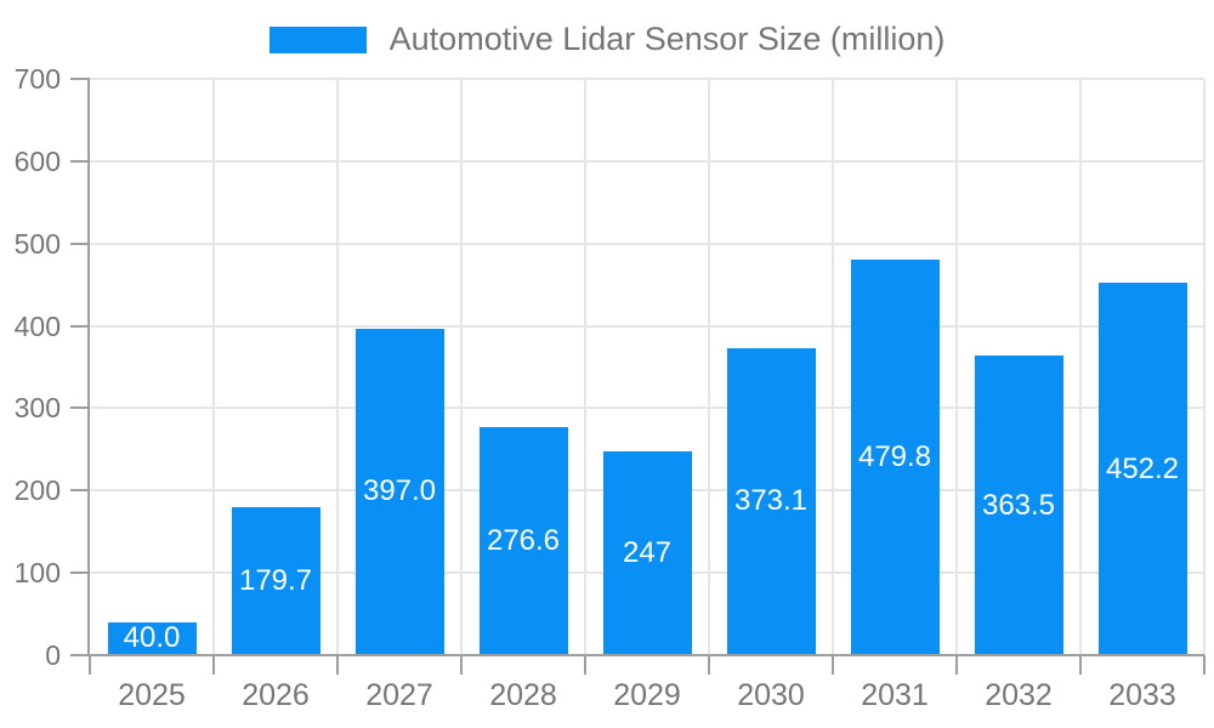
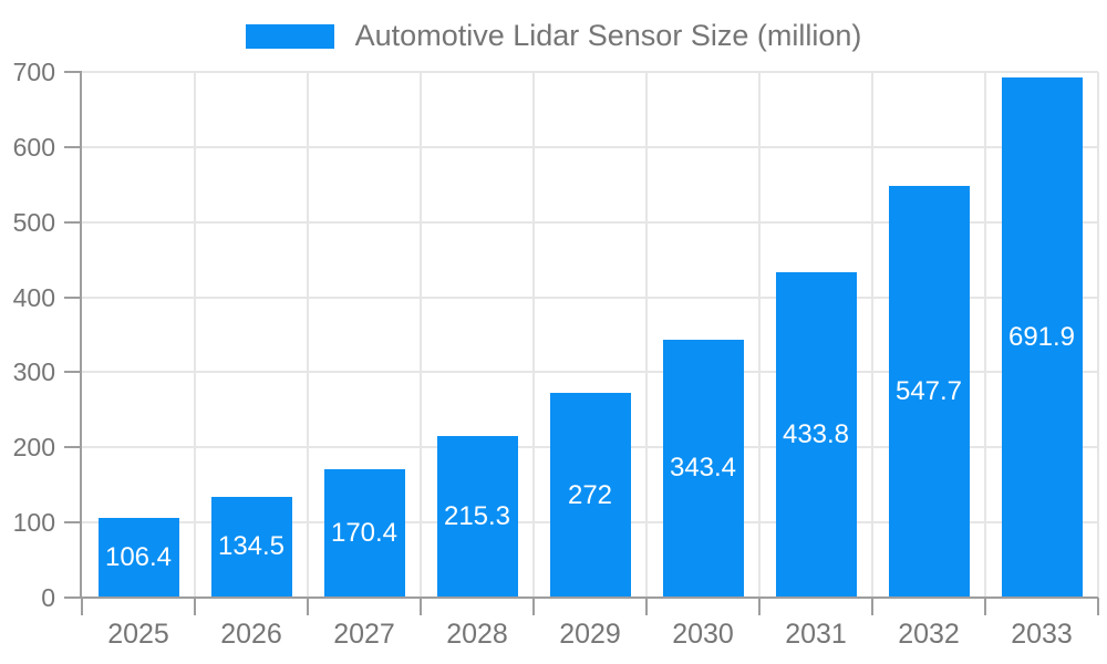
2025: 40.0 -> 106.4
2026: 179.7 -> 134.5
2027: 397.0 -> 170.4
2028: 276.6 -> 215.3
2029: 247 -> 272
2030: 373.1 -> 343.4
2031: 479.8 -> 433.8
2032: 363.5 -> 547.7
2033: 452.2 -> 691.9
